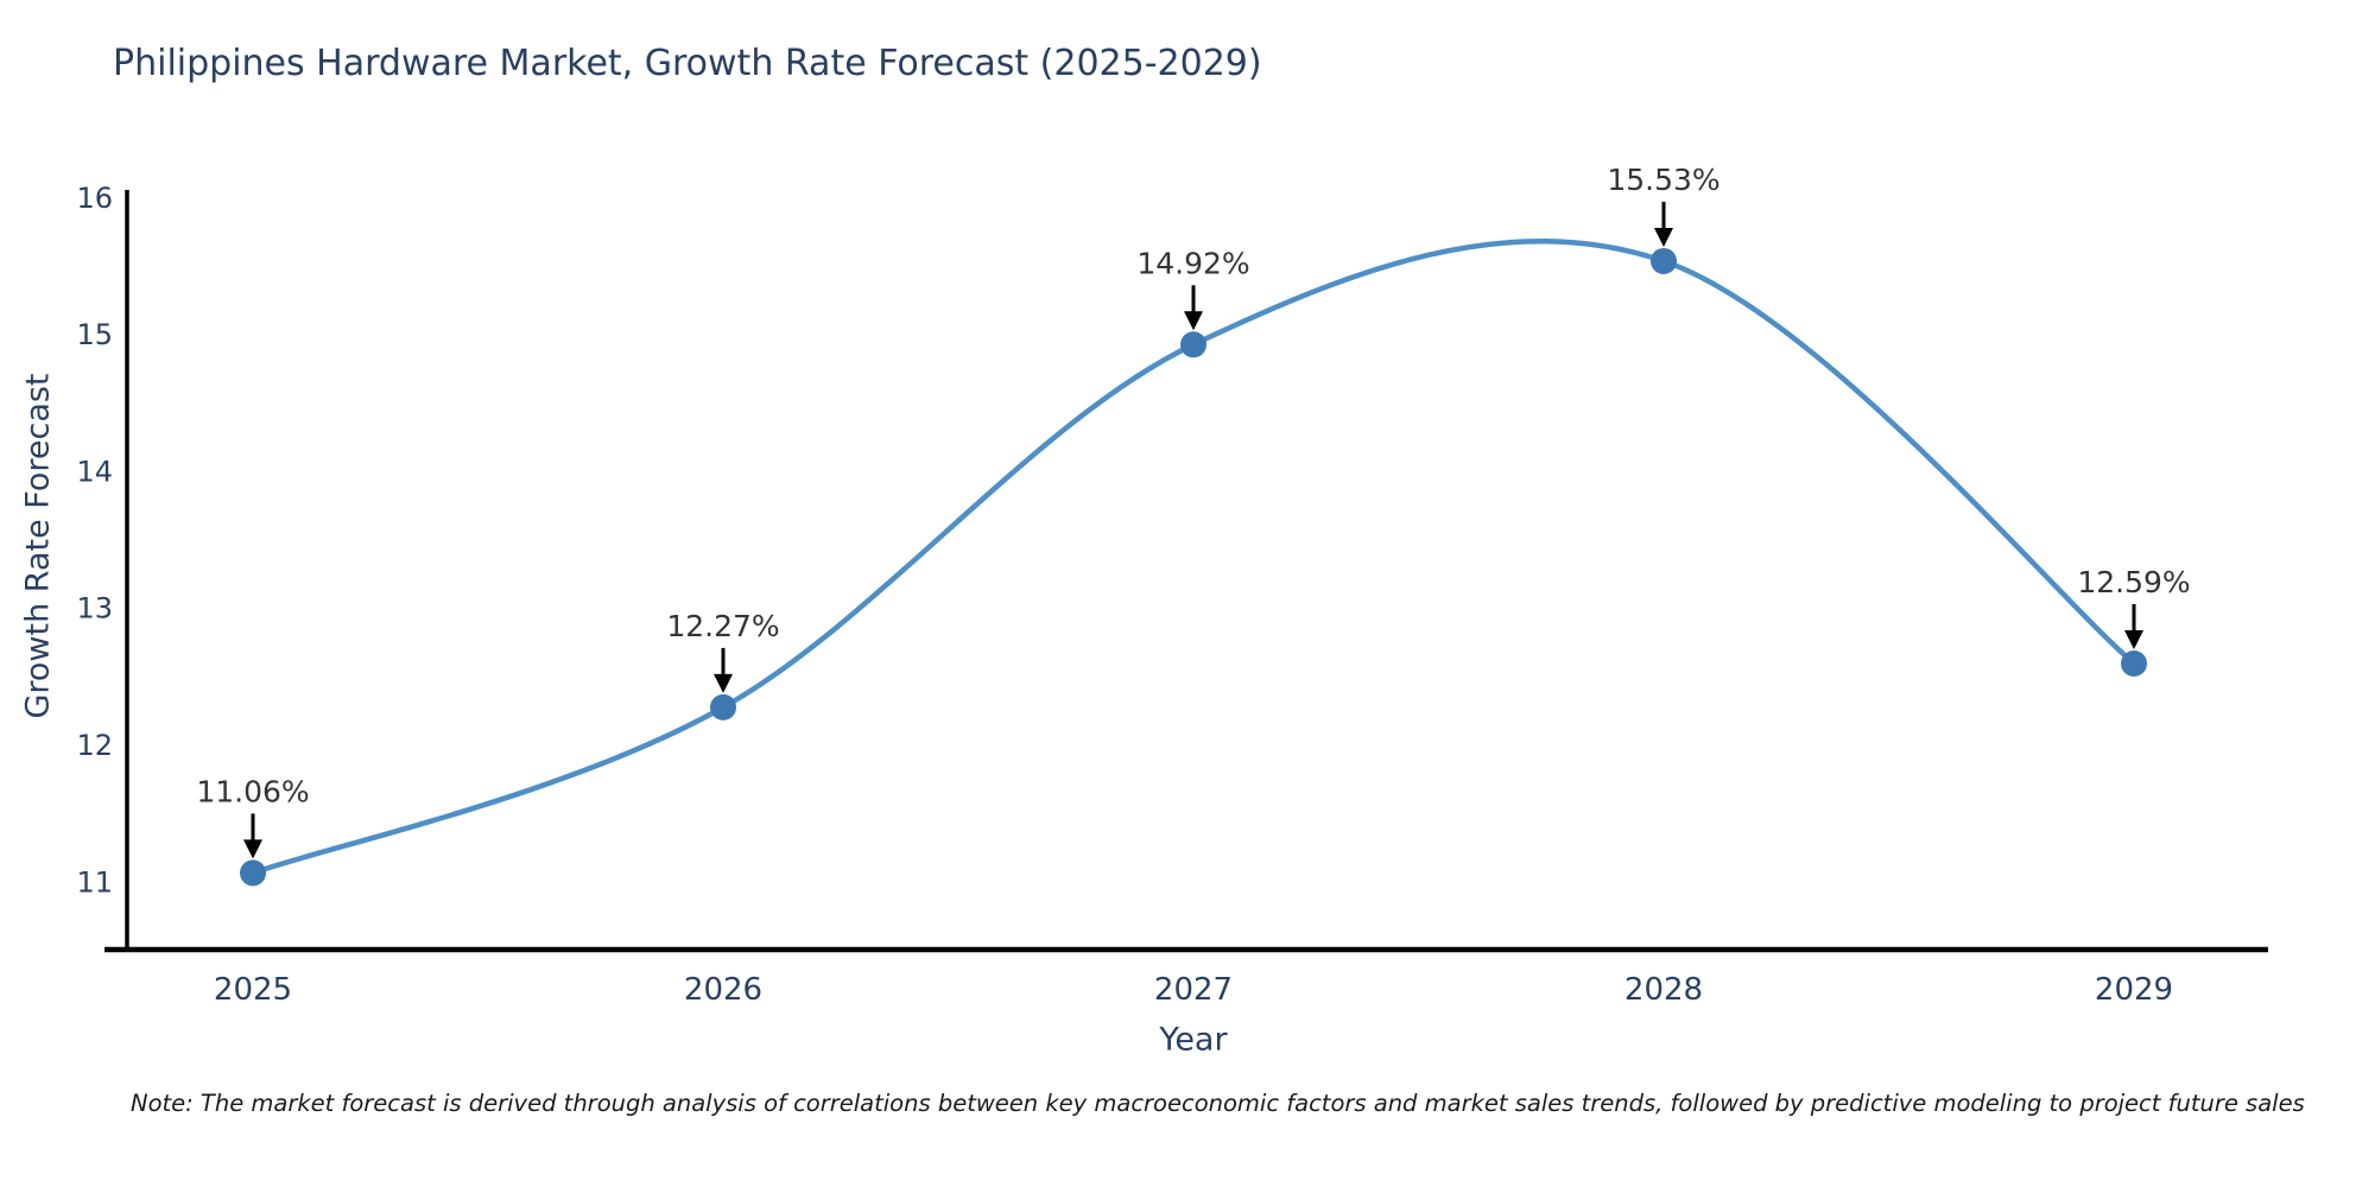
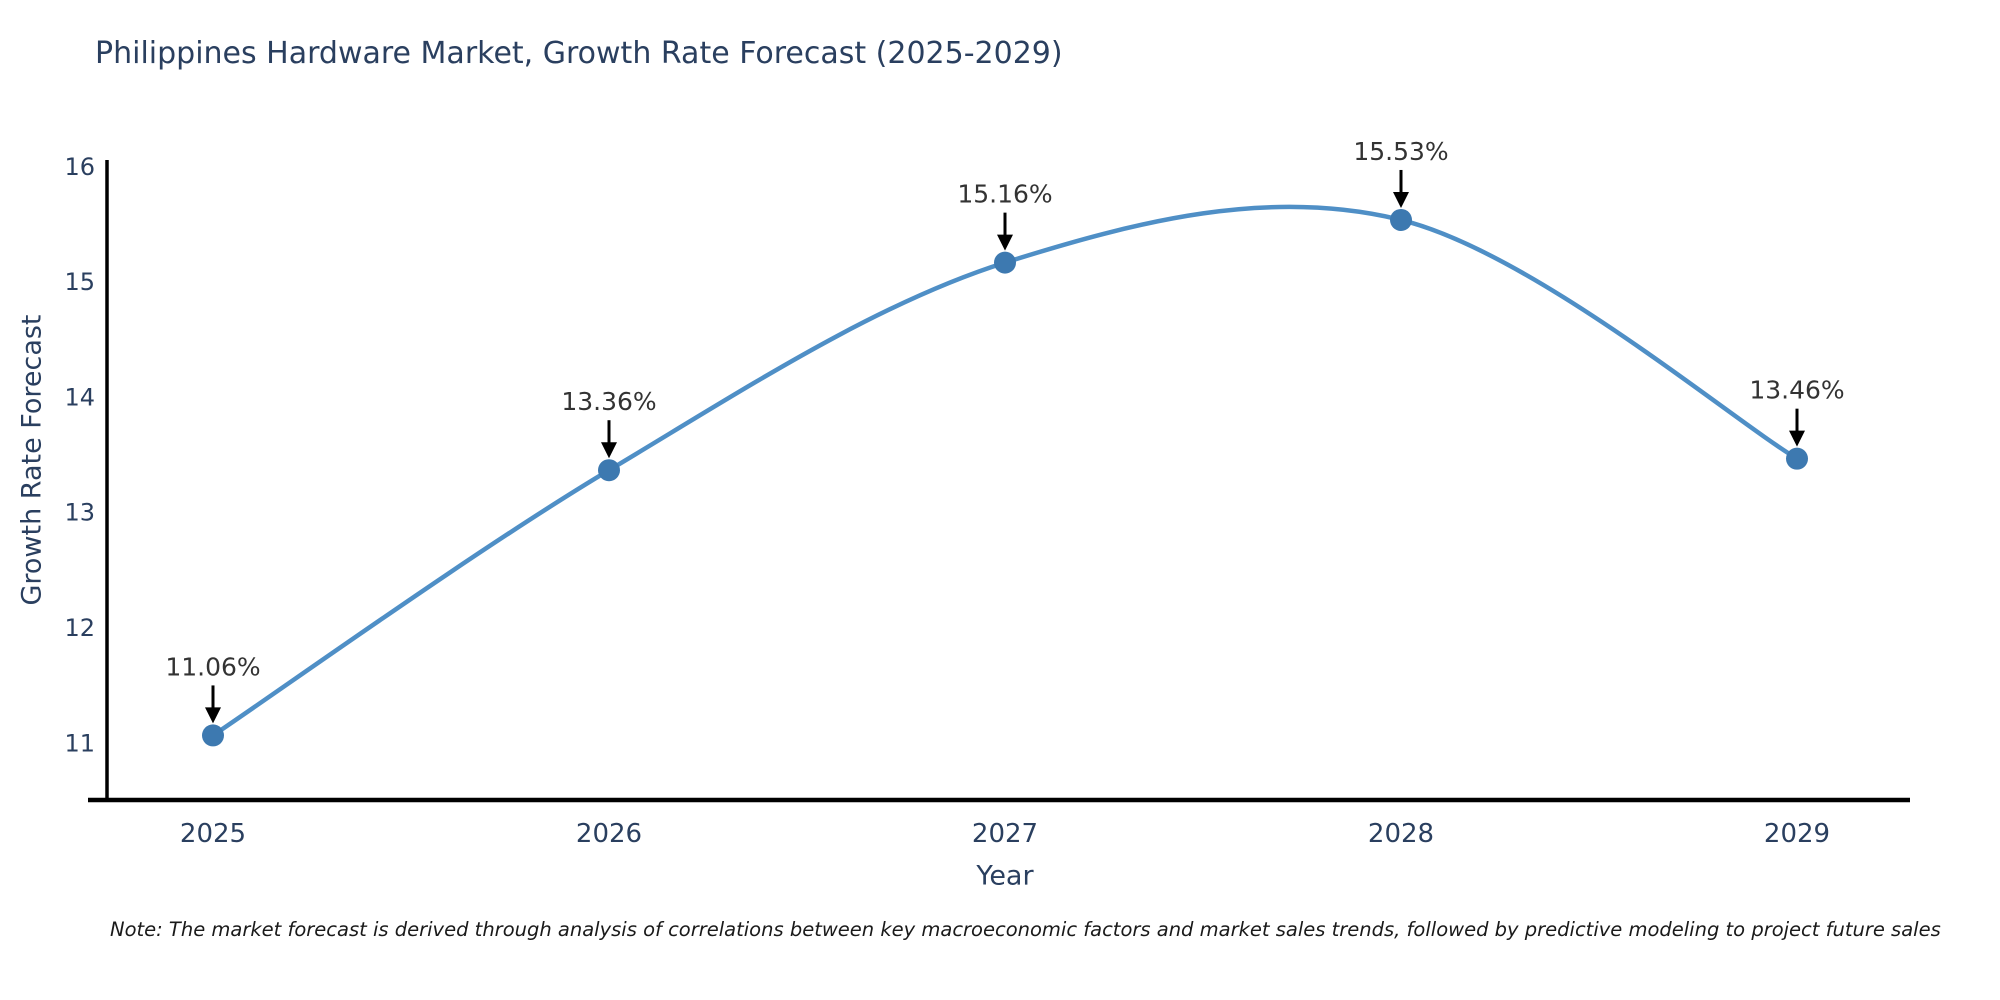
2026: 12.27% -> 13.36%
2027: 14.92% -> 15.16%
2029: 12.59% -> 13.46%
